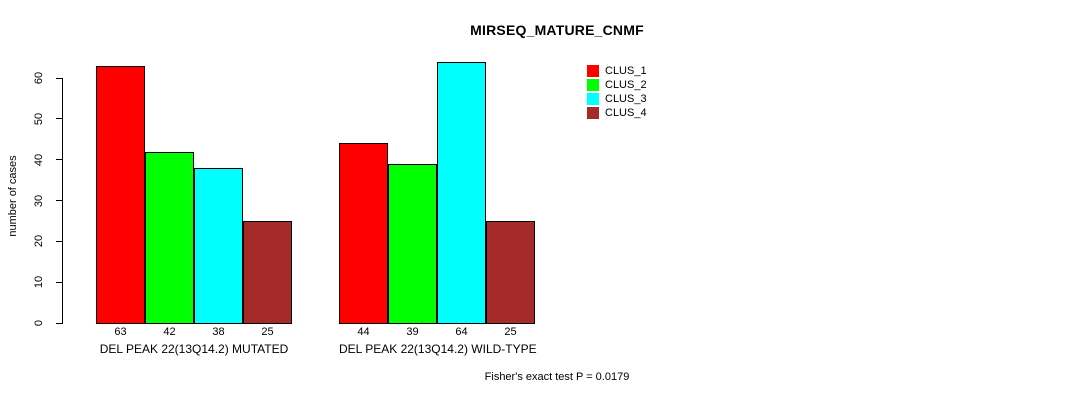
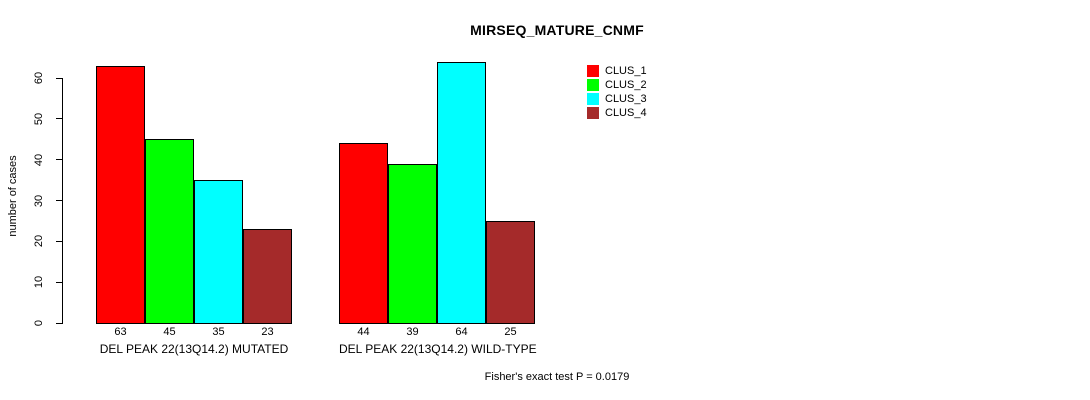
CLUS_2/DEL PEAK 22(13Q14.2) MUTATED: 42 -> 45
CLUS_3/DEL PEAK 22(13Q14.2) MUTATED: 38 -> 35
CLUS_4/DEL PEAK 22(13Q14.2) MUTATED: 25 -> 23
